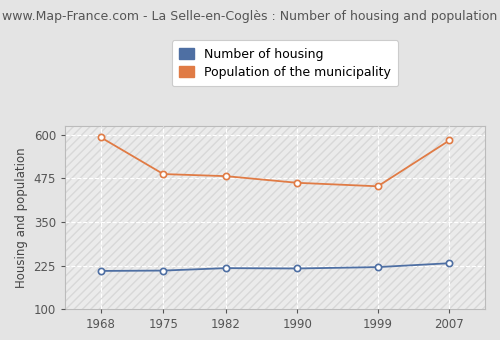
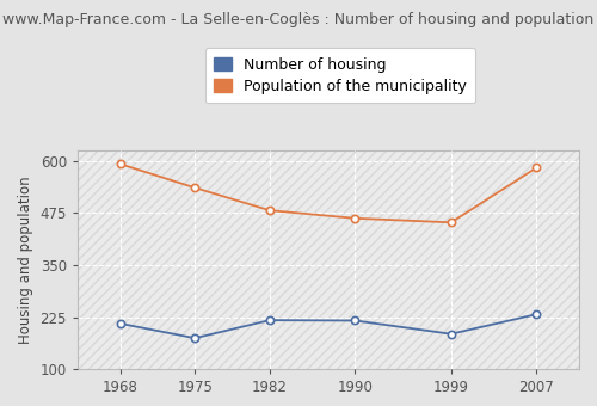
Number of housing/1975: 211 -> 175
Population of the municipality/1975: 487 -> 535
Number of housing/1999: 221 -> 185
